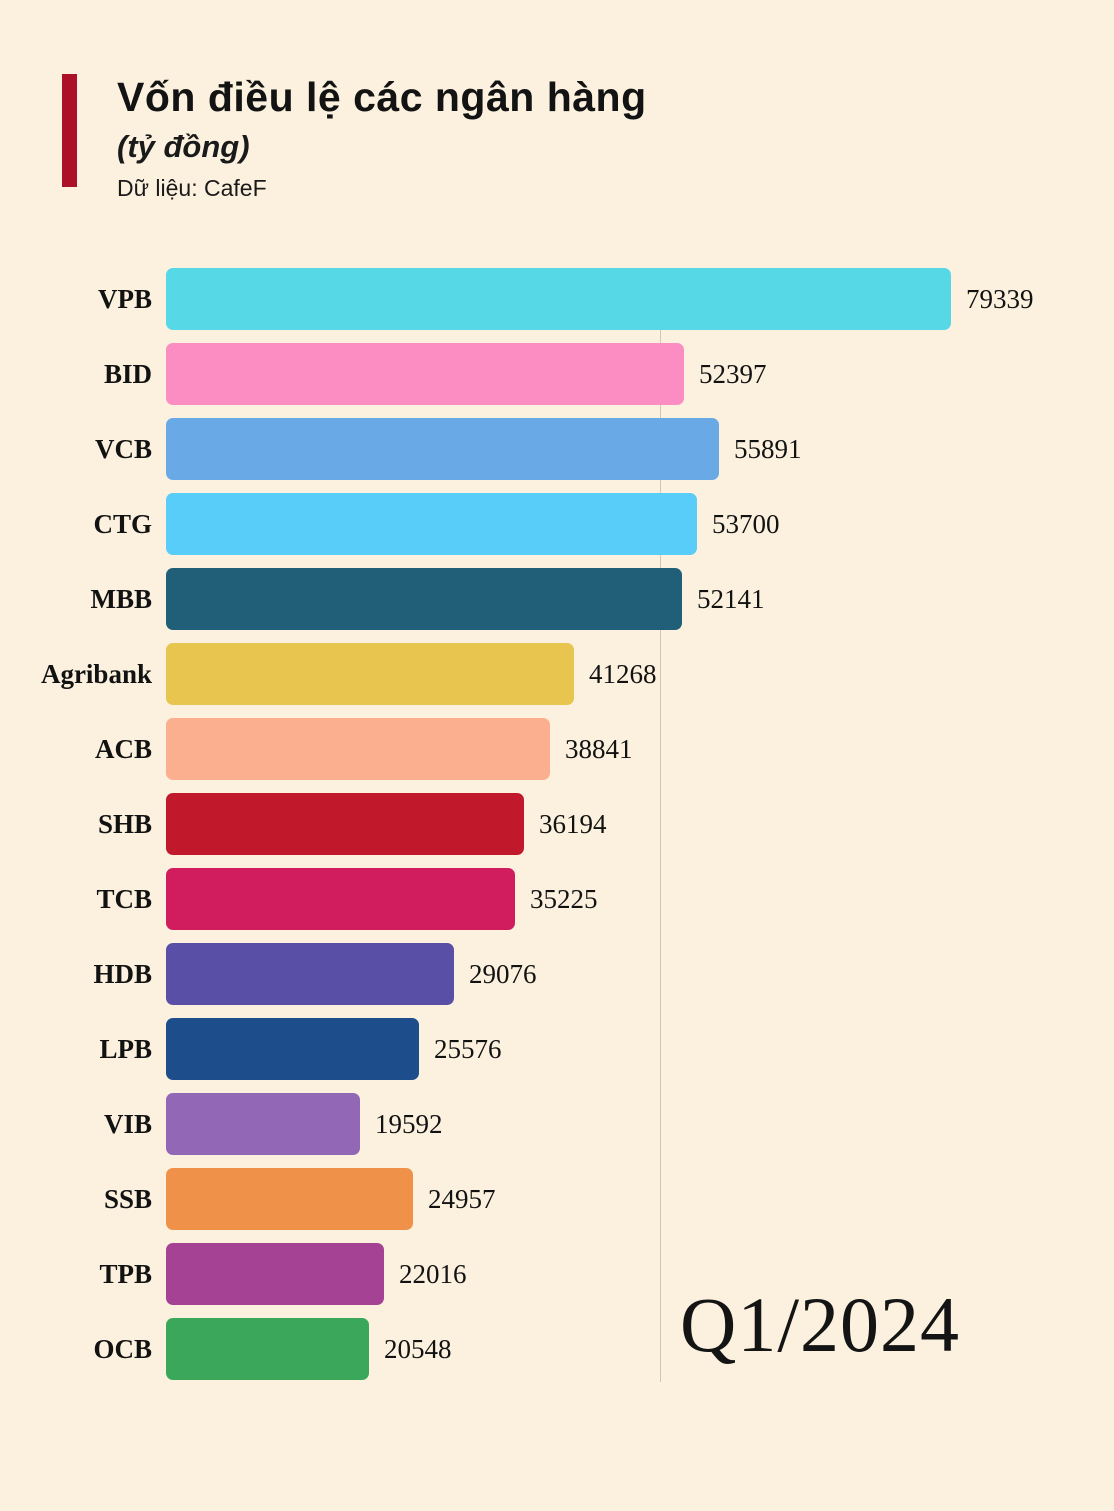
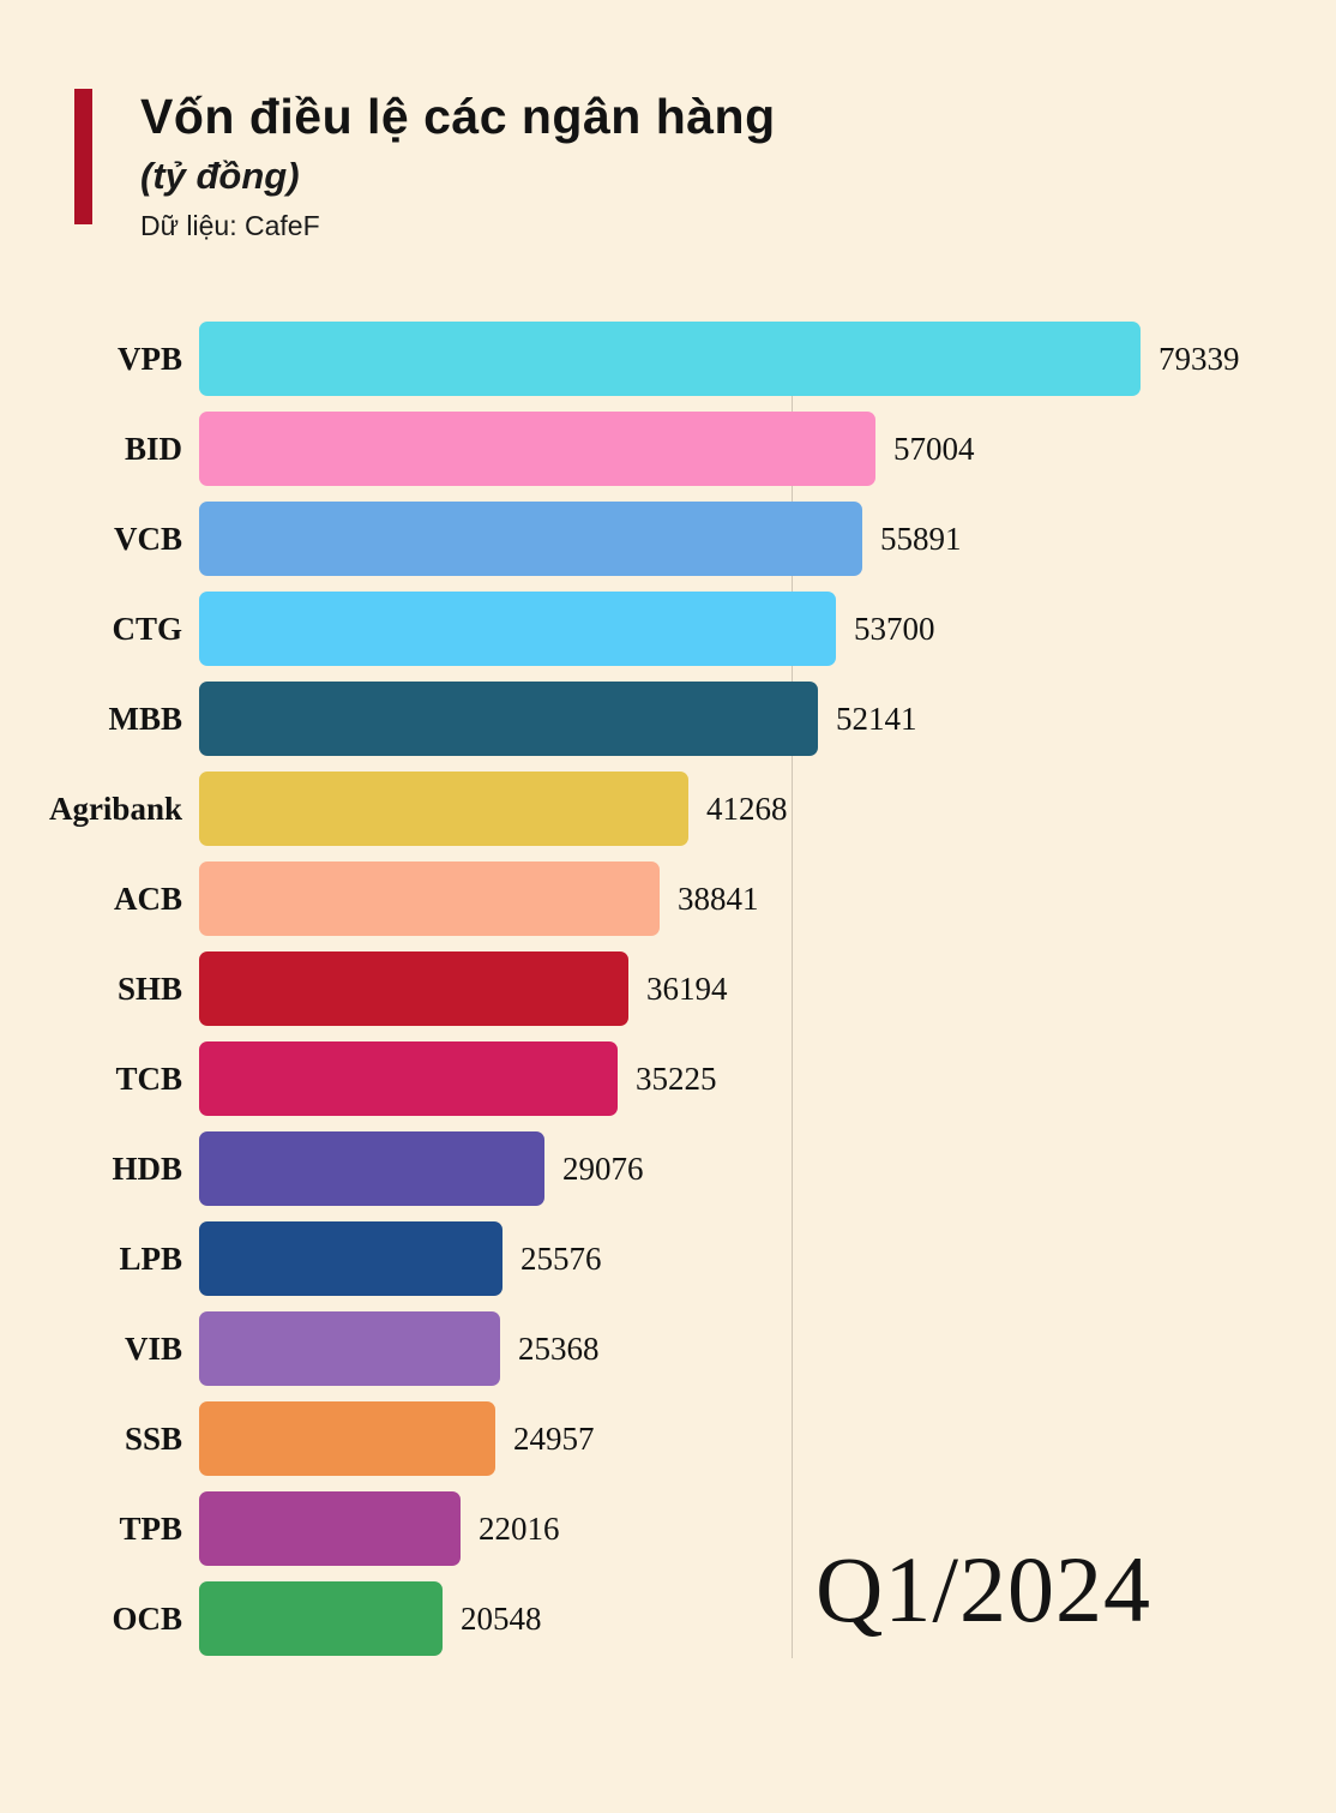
BID: 52397 -> 57004
VIB: 19592 -> 25368
